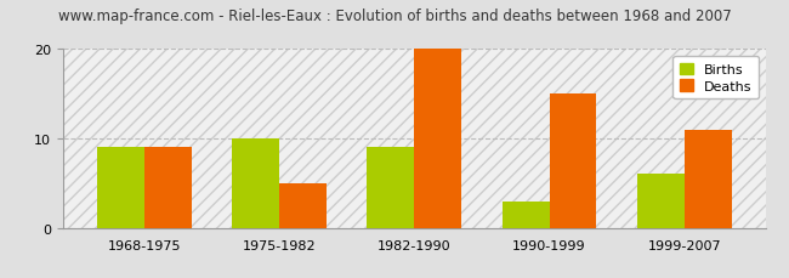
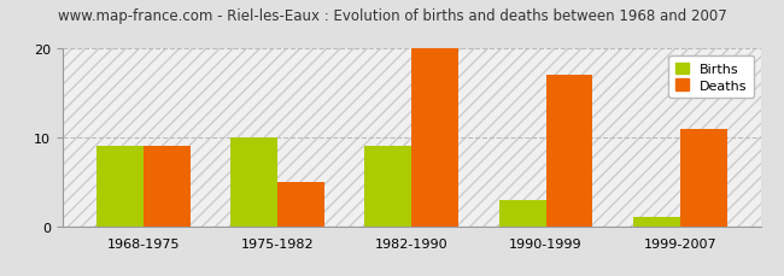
Deaths/1990-1999: 15 -> 17
Births/1999-2007: 6 -> 1
